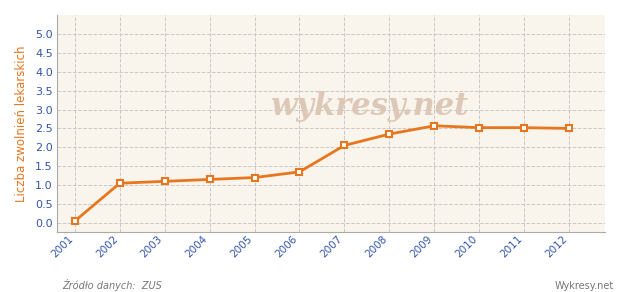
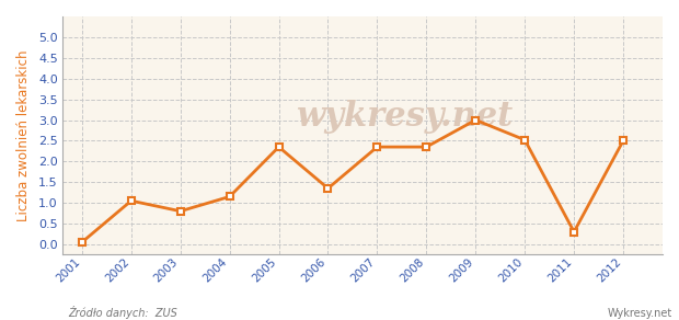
2003: 1.10 -> 0.80
2005: 1.20 -> 2.35
2007: 2.05 -> 2.35
2009: 2.57 -> 3.00
2011: 2.52 -> 0.30
